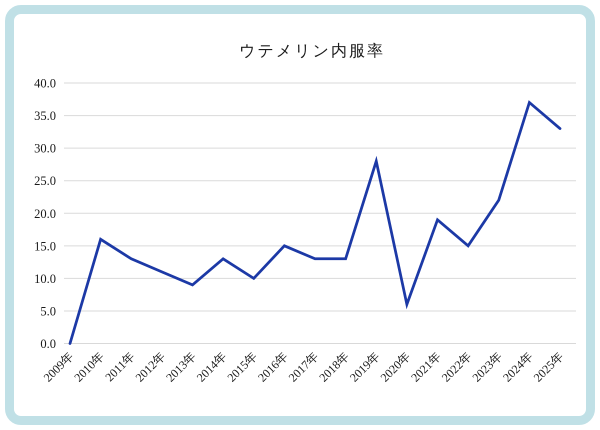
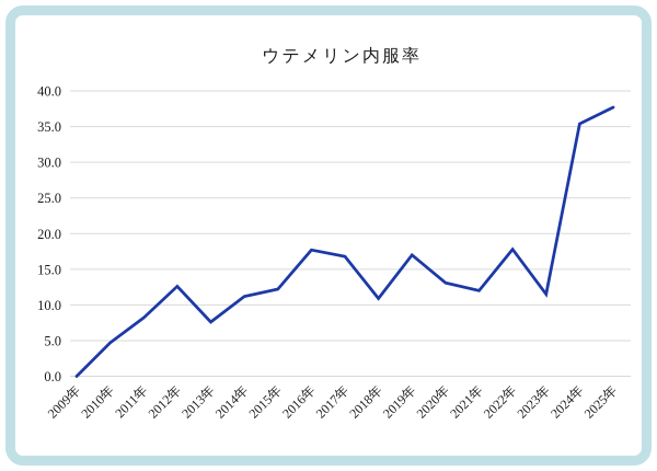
2010年: 16 -> 5
2011年: 13 -> 8
2012年: 11 -> 13
2013年: 9 -> 8
2014年: 13 -> 11
2015年: 10 -> 12
2016年: 15 -> 18
2017年: 13 -> 17
2018年: 13 -> 11
2019年: 28 -> 17
2020年: 6 -> 13
2021年: 19 -> 12
2022年: 15 -> 18
2023年: 22 -> 12
2024年: 37 -> 35
2025年: 33 -> 38
